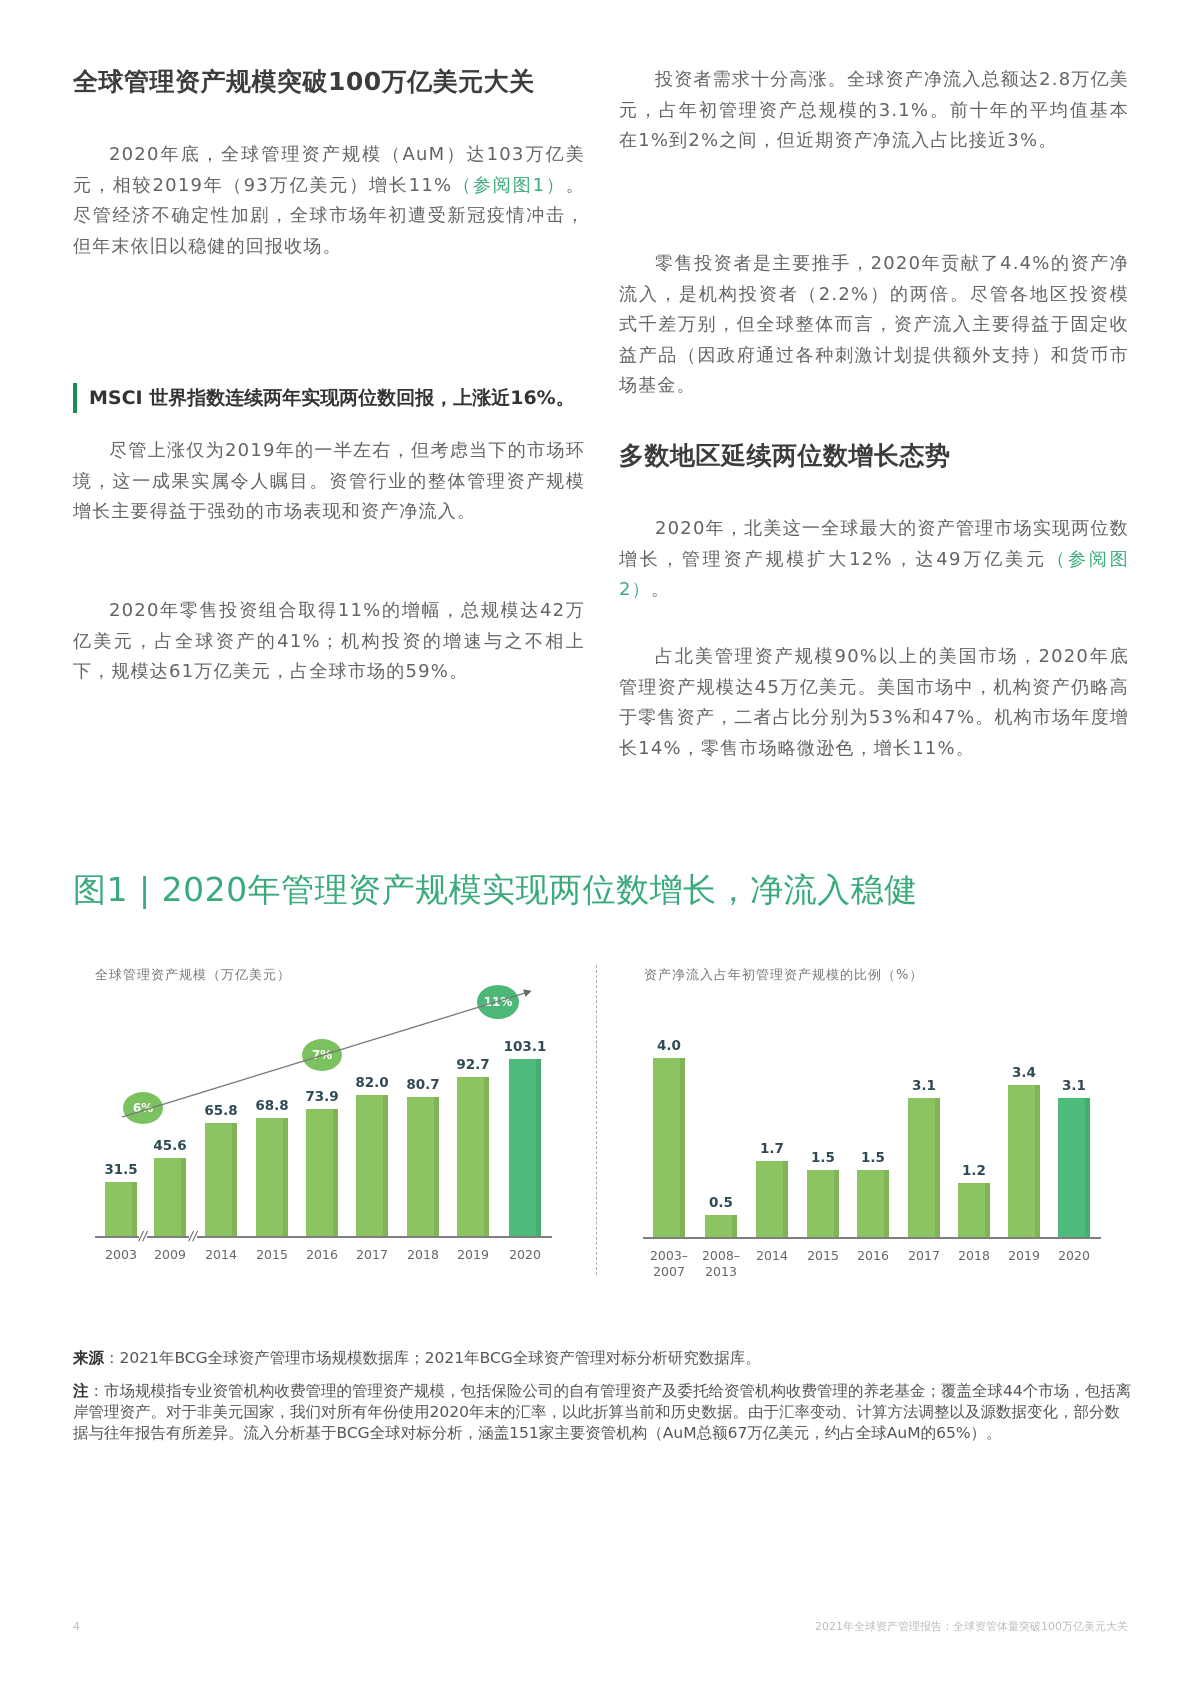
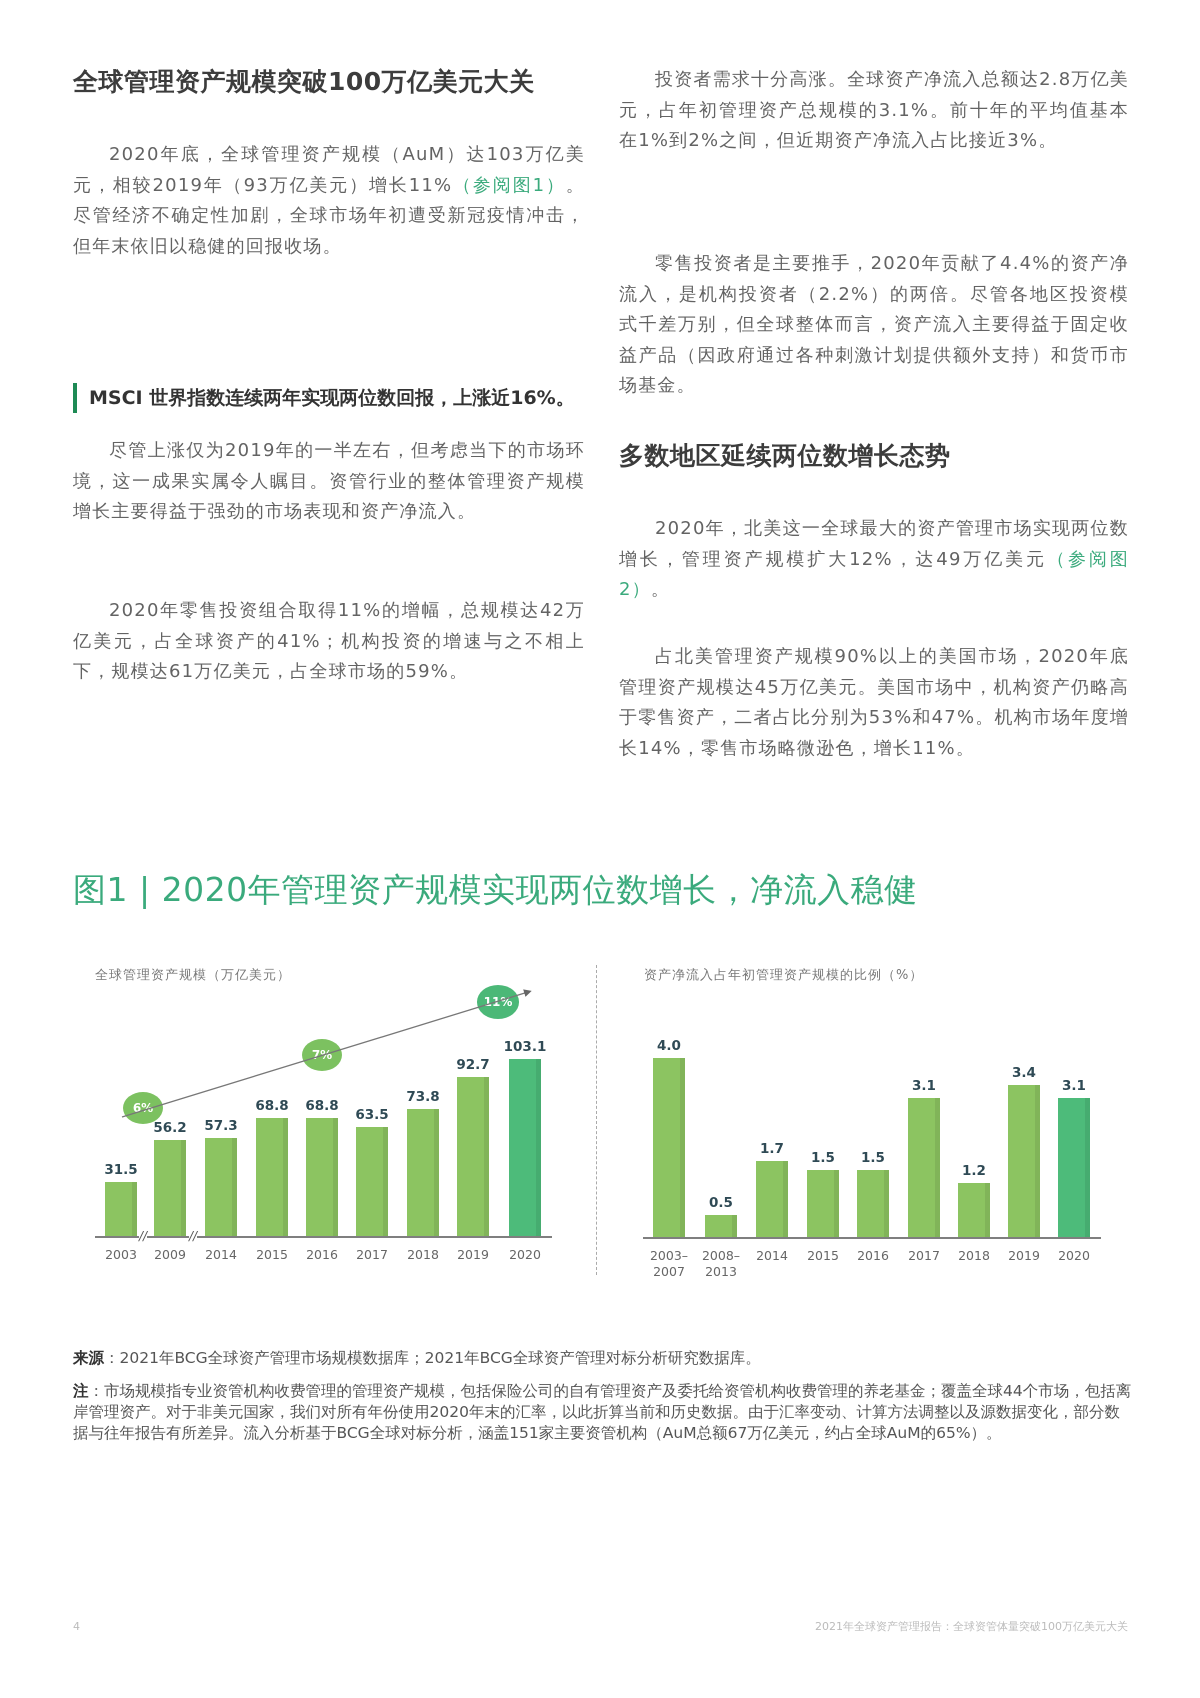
全球管理资产规模（万亿美元）/2009: 45.6 -> 56.2
全球管理资产规模（万亿美元）/2014: 65.8 -> 57.3
全球管理资产规模（万亿美元）/2016: 73.9 -> 68.8
全球管理资产规模（万亿美元）/2017: 82.0 -> 63.5
全球管理资产规模（万亿美元）/2018: 80.7 -> 73.8
